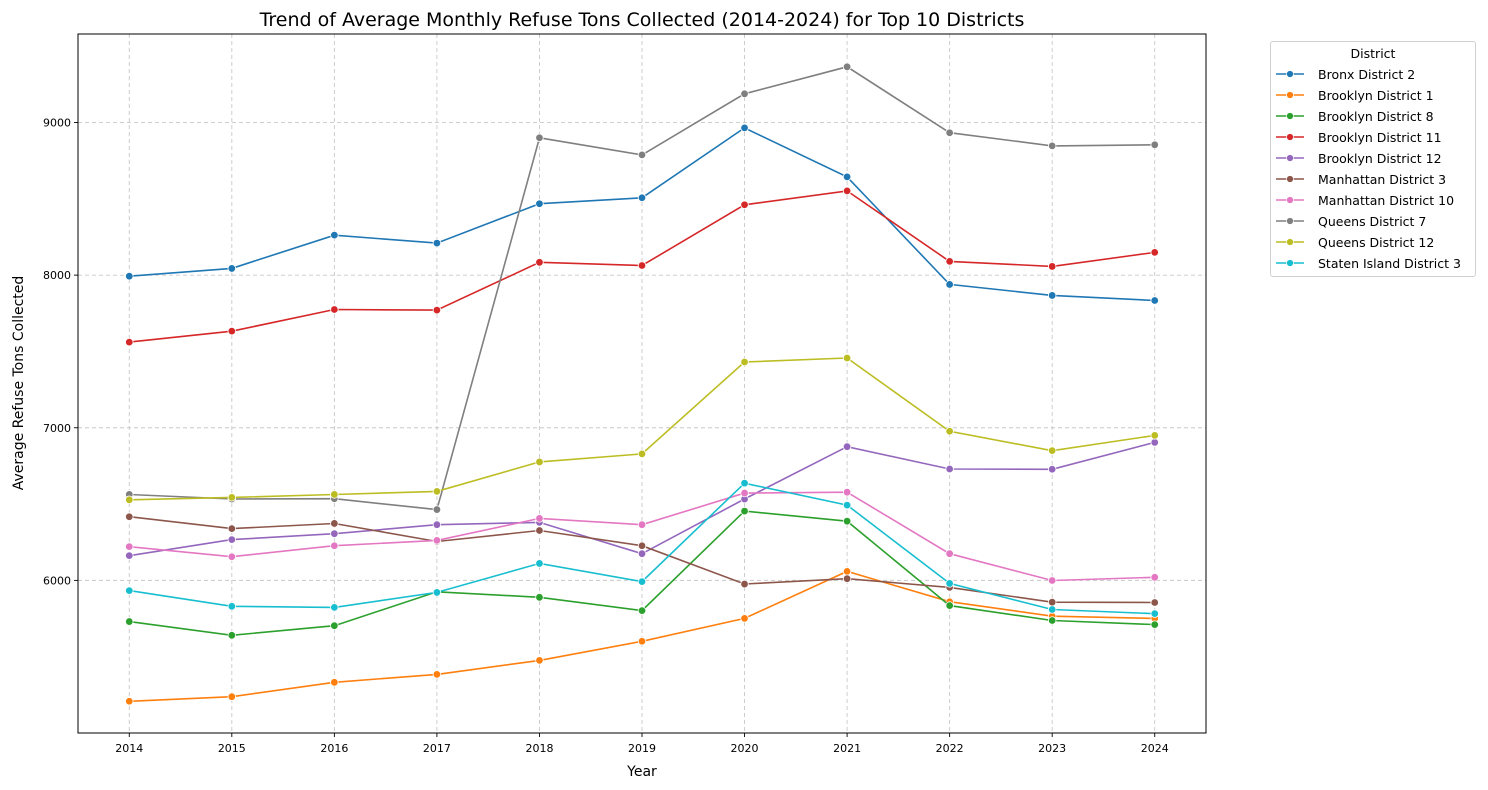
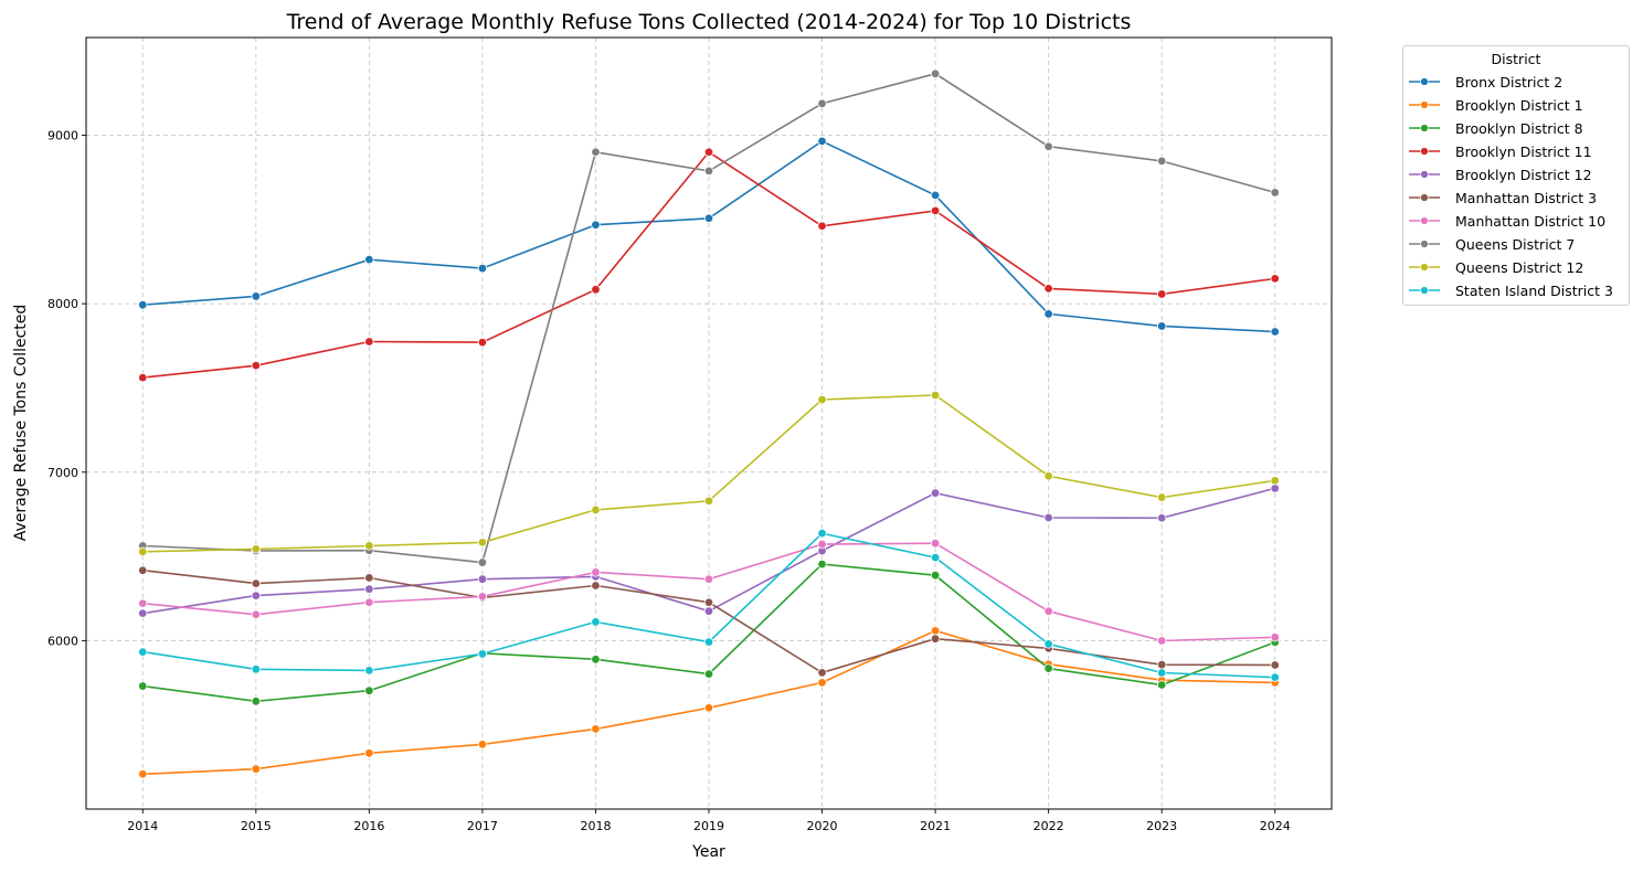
Brooklyn District 11/2019: 8060 -> 8900
Manhattan District 3/2020: 5980 -> 5810
Brooklyn District 8/2024: 5710 -> 5990
Queens District 7/2024: 8850 -> 8660
